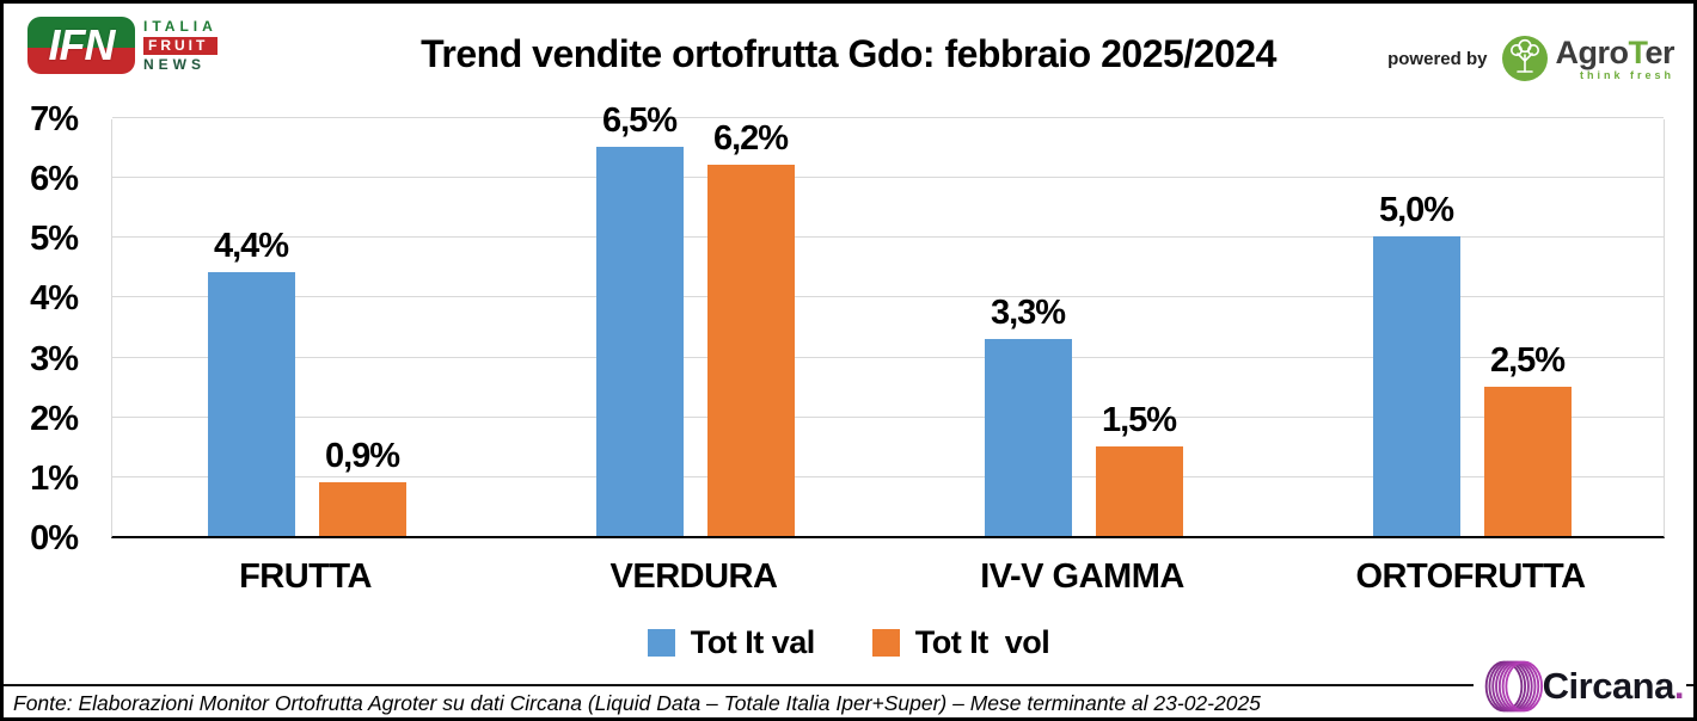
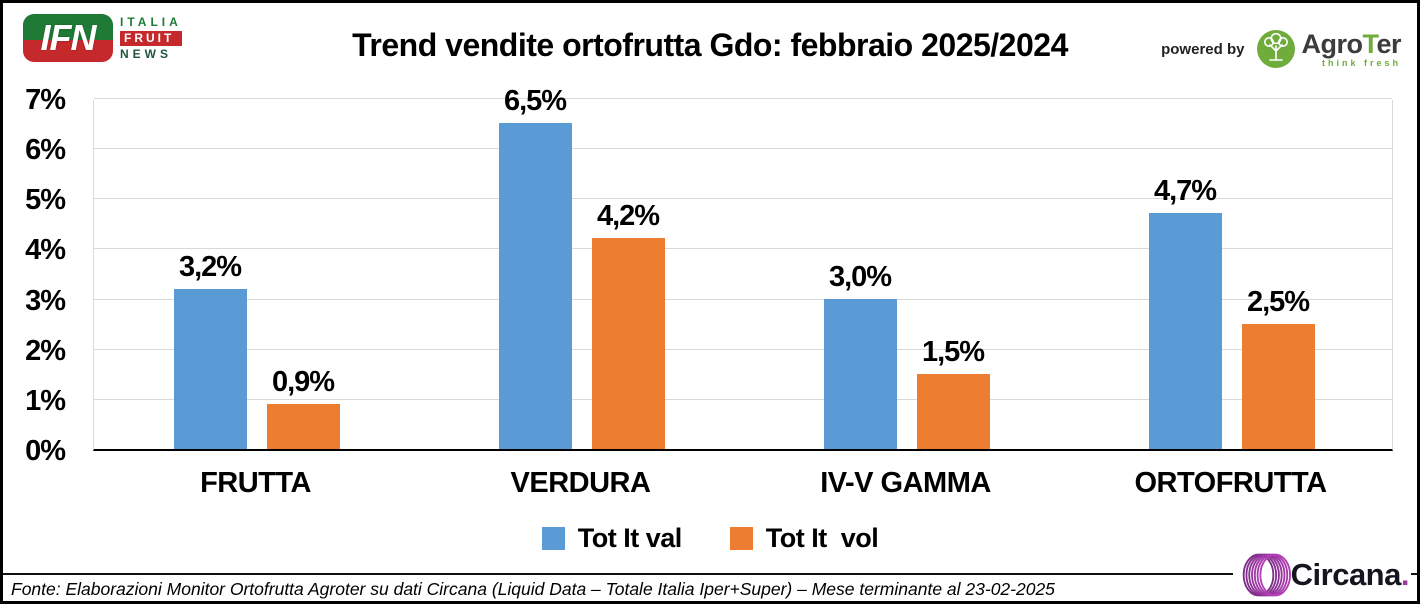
Tot It val/FRUTTA: 4,4% -> 3,2%
Tot It vol/VERDURA: 6,2% -> 4,2%
Tot It val/IV-V GAMMA: 3,3% -> 3,0%
Tot It val/ORTOFRUTTA: 5,0% -> 4,7%
